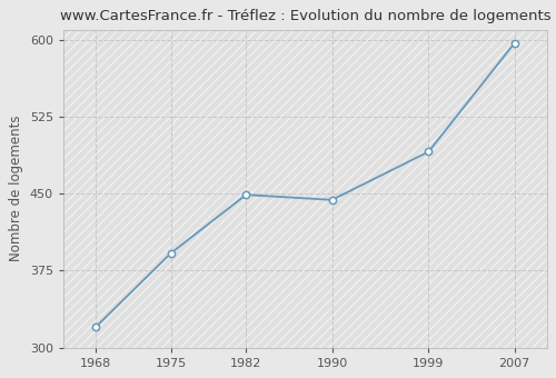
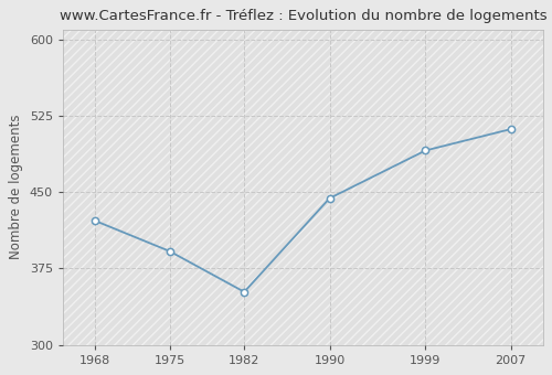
1968: 320 -> 422
1982: 449 -> 352
2007: 597 -> 512
